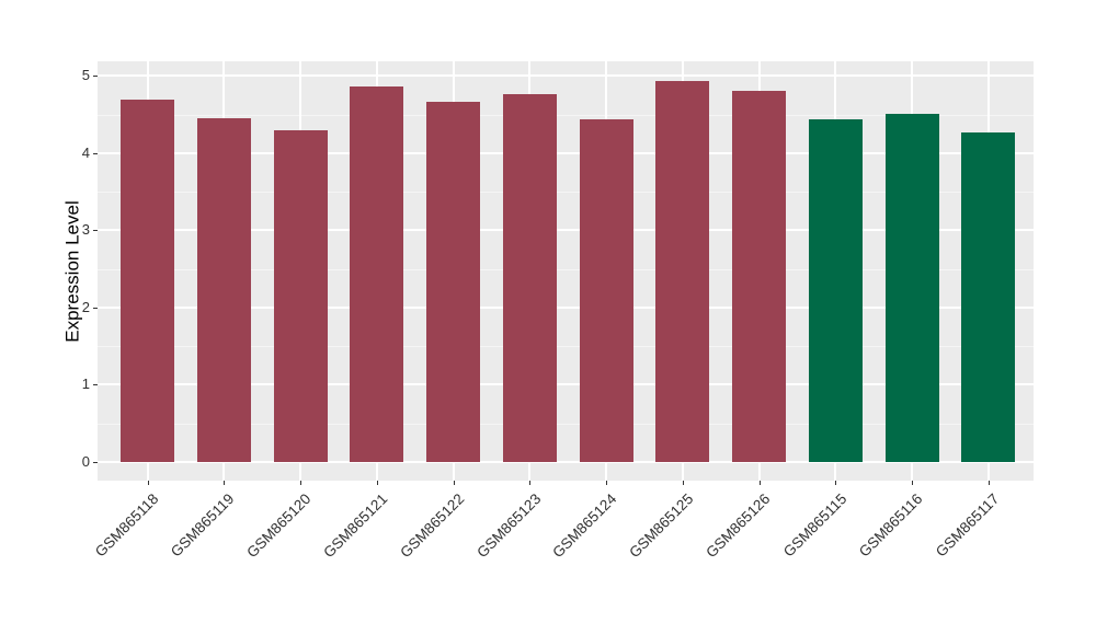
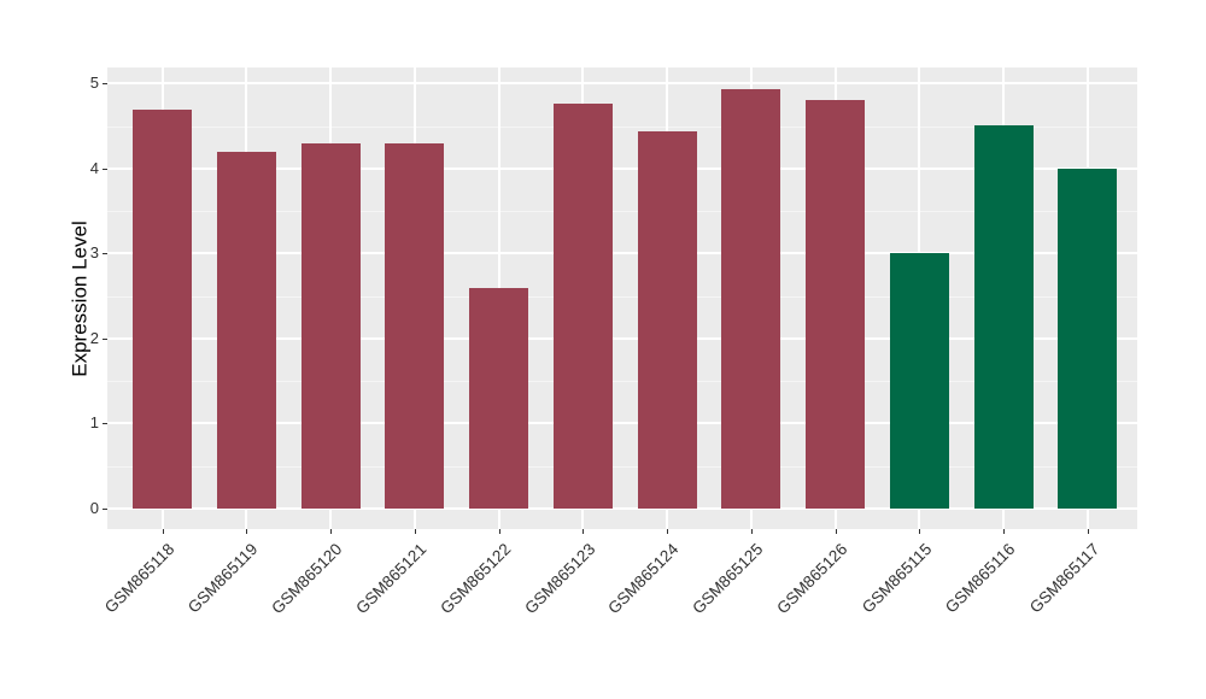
GSM865119: 4.5 -> 4.2
GSM865121: 4.9 -> 4.3
GSM865122: 4.7 -> 2.6
GSM865115: 4.4 -> 3.0
GSM865117: 4.3 -> 4.0
